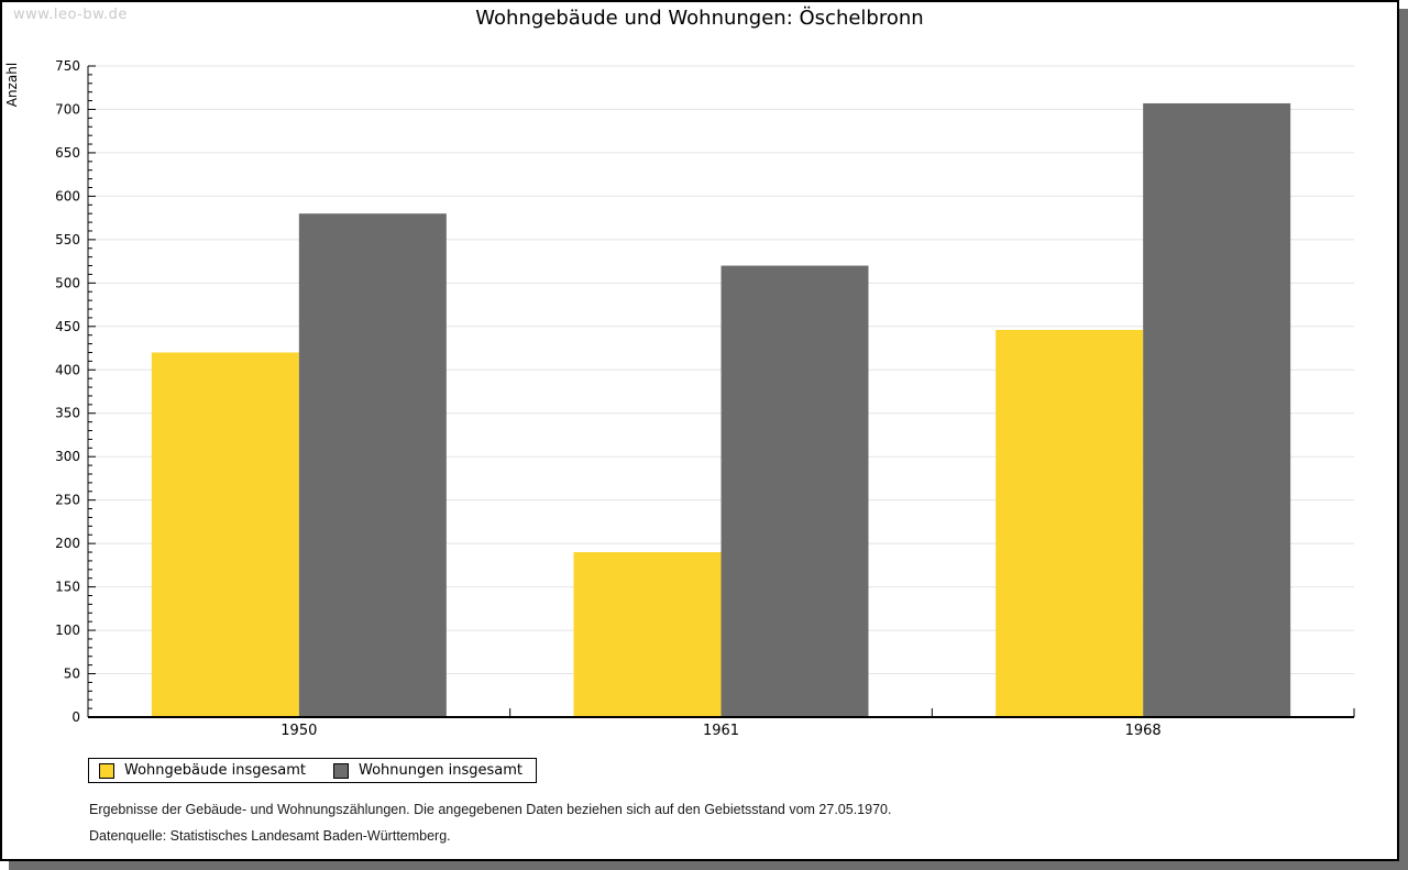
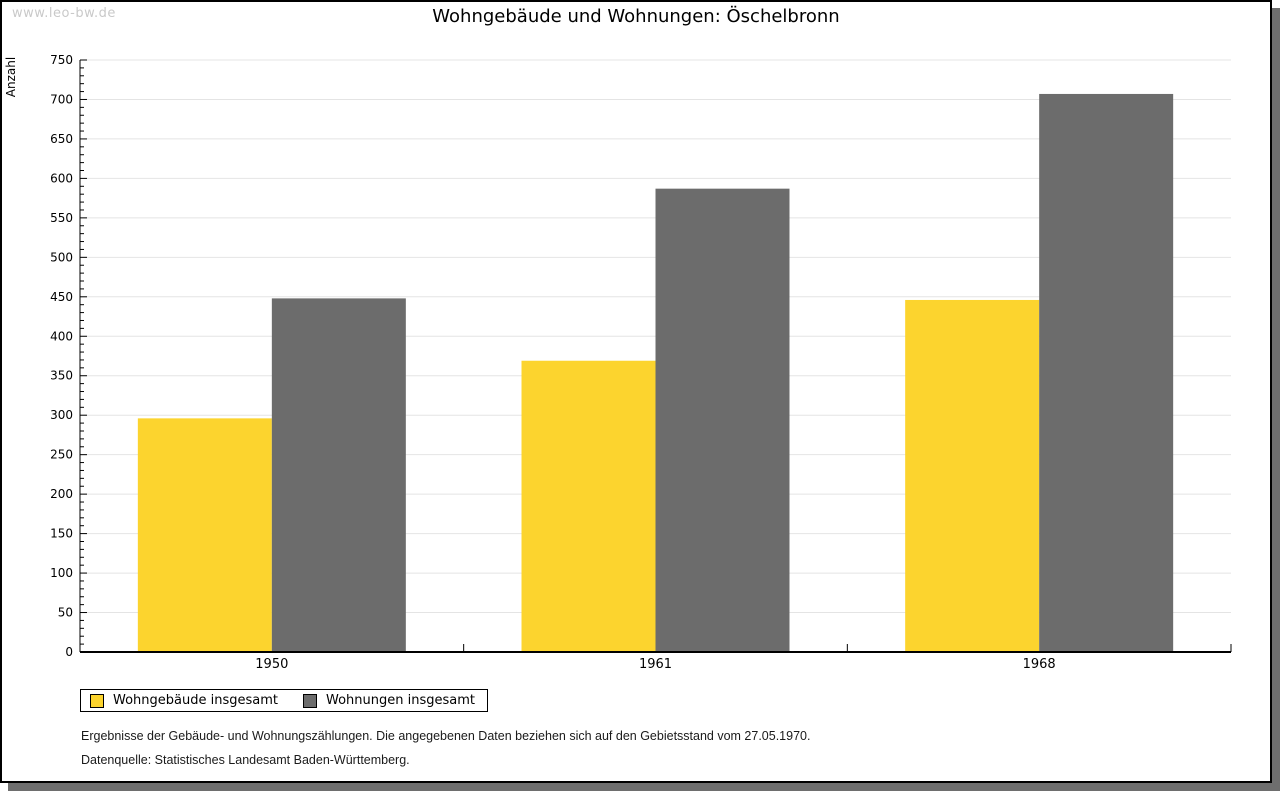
Wohngebäude insgesamt/1950: 420 -> 300
Wohnungen insgesamt/1950: 580 -> 450
Wohngebäude insgesamt/1961: 190 -> 370
Wohnungen insgesamt/1961: 520 -> 590
